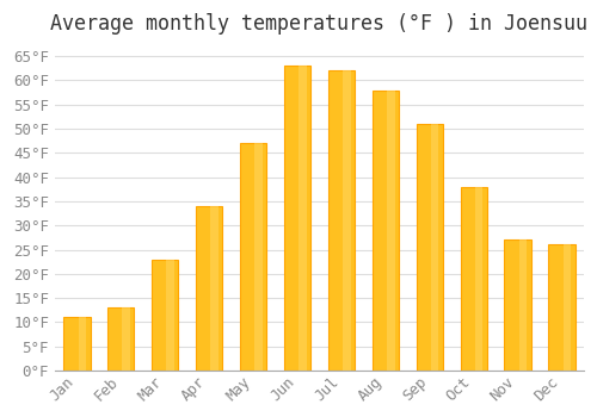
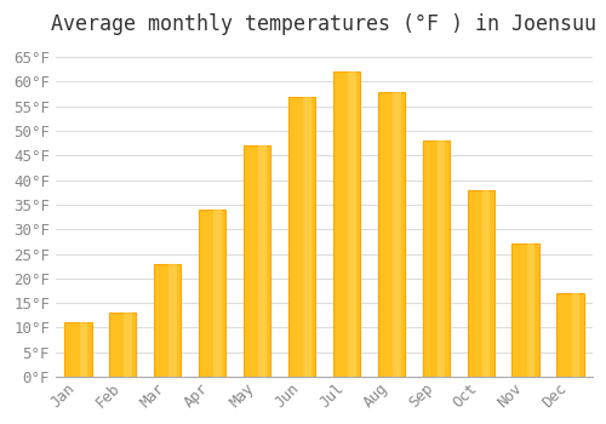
Jun: 63°F -> 57°F
Sep: 51°F -> 48°F
Dec: 26°F -> 17°F
